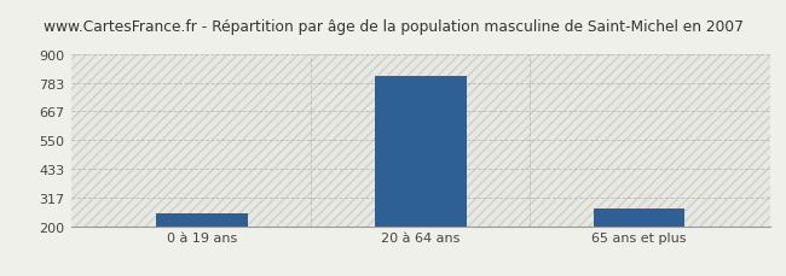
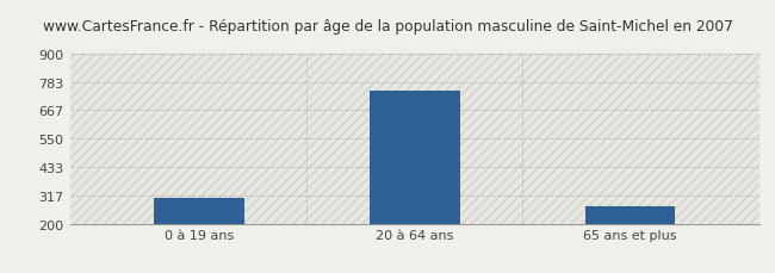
0 à 19 ans: 253 -> 305
20 à 64 ans: 810 -> 750
